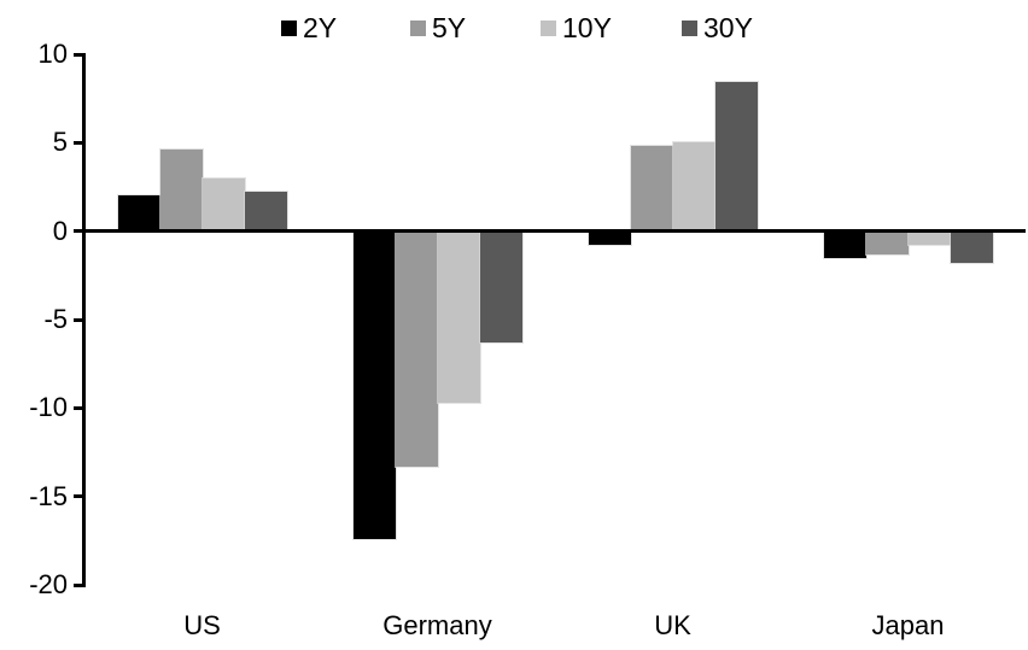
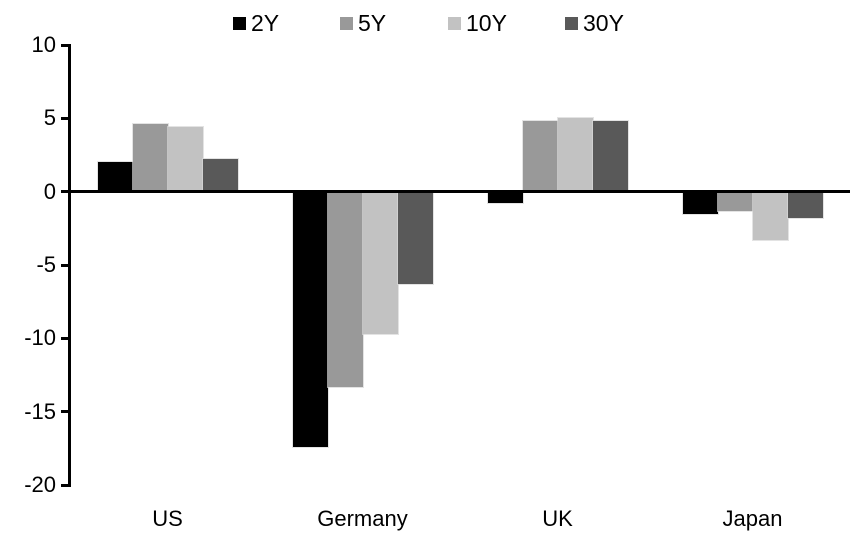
10Y/US: 3.0 -> 4.4
30Y/UK: 8.4 -> 4.8
10Y/Japan: -0.8 -> -3.3
